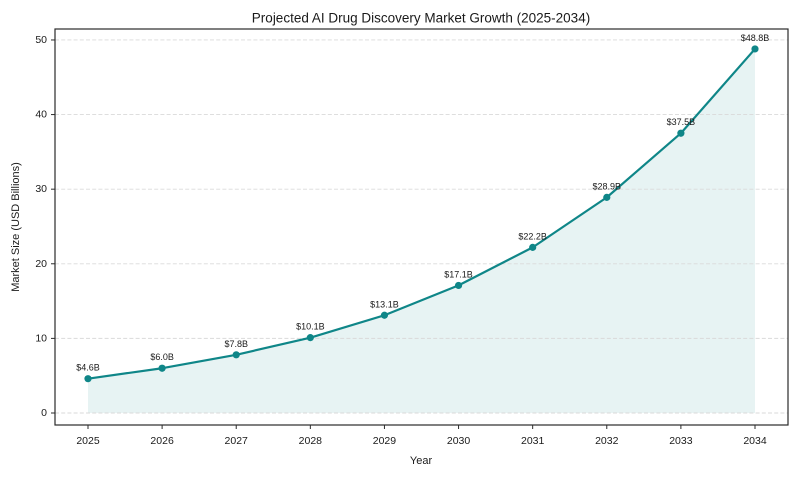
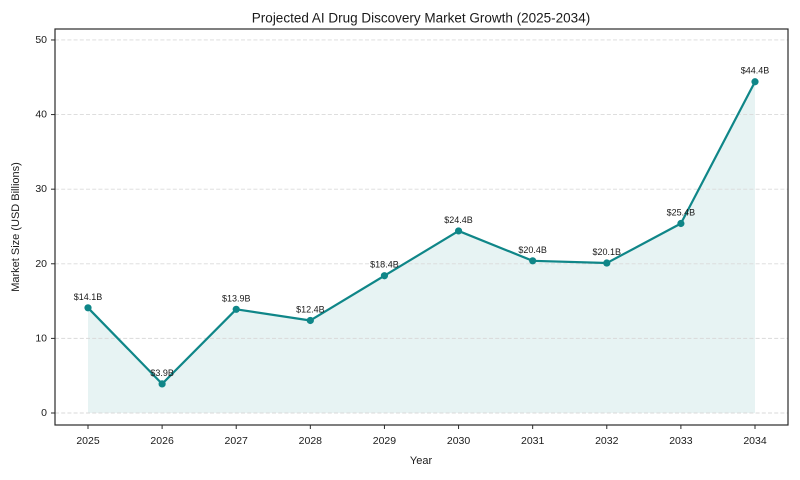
2025: $4.6B -> $14.1B
2026: $6.0B -> $3.9B
2027: $7.8B -> $13.9B
2028: $10.1B -> $12.4B
2029: $13.1B -> $18.4B
2030: $17.1B -> $24.4B
2031: $22.2B -> $20.4B
2032: $28.9B -> $20.1B
2033: $37.5B -> $25.4B
2034: $48.8B -> $44.4B
